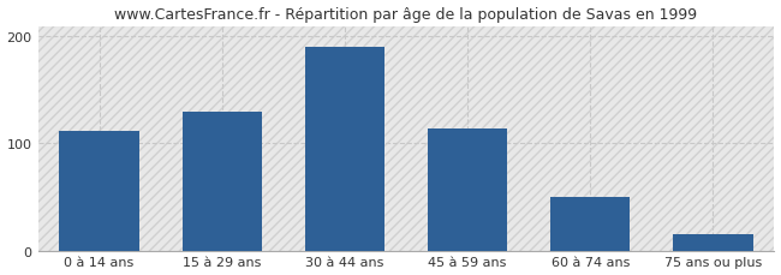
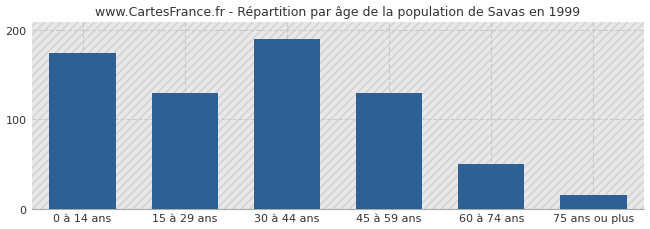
0 à 14 ans: 112 -> 175
45 à 59 ans: 114 -> 130
